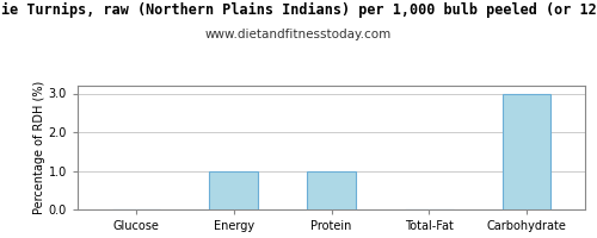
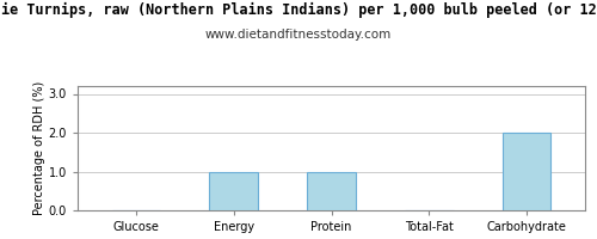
Carbohydrate: 3 -> 2
